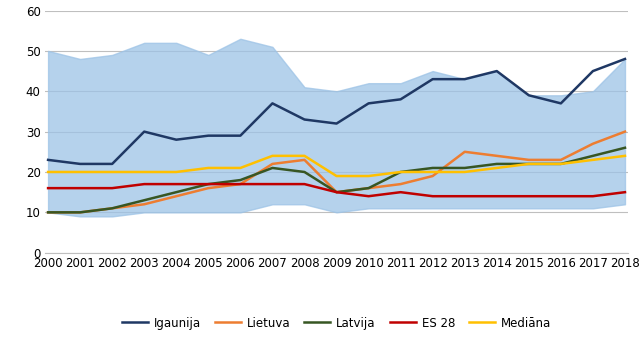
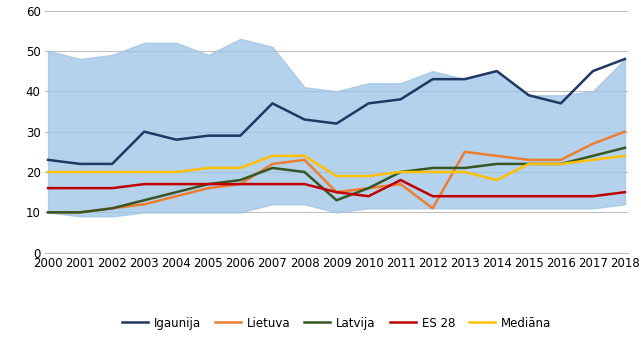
Latvija/2009: 15 -> 13
ES 28/2011: 15 -> 18
Lietuva/2012: 19 -> 11
Mediāna/2014: 21 -> 18
